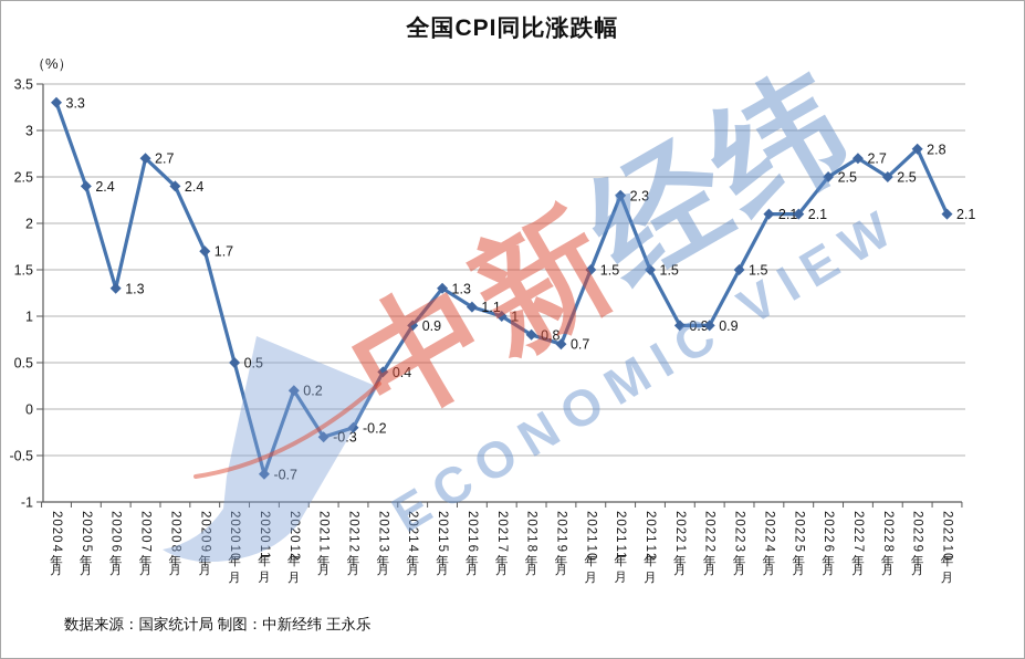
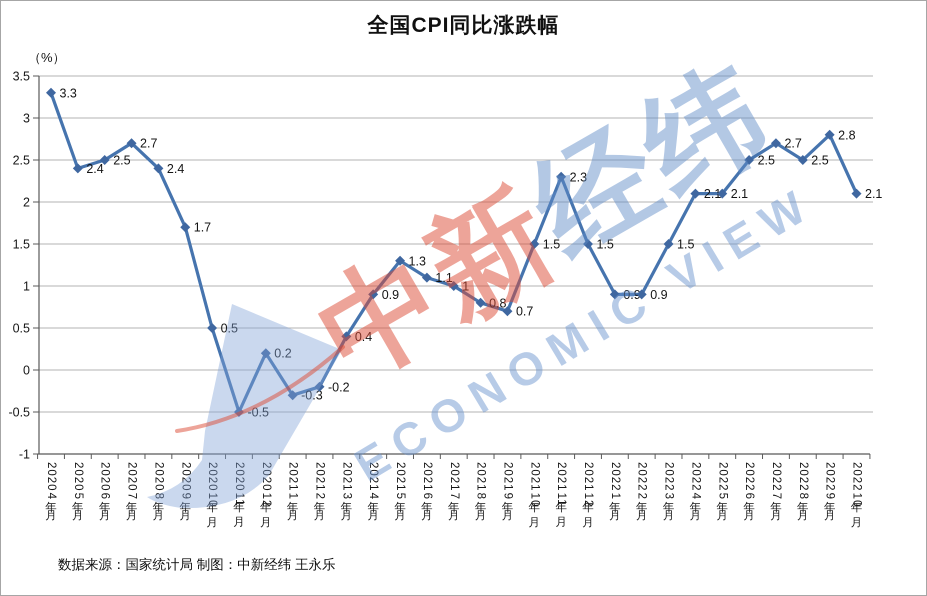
2020年6月: 1.3 -> 2.5
2020年11月: -0.7 -> -0.5
